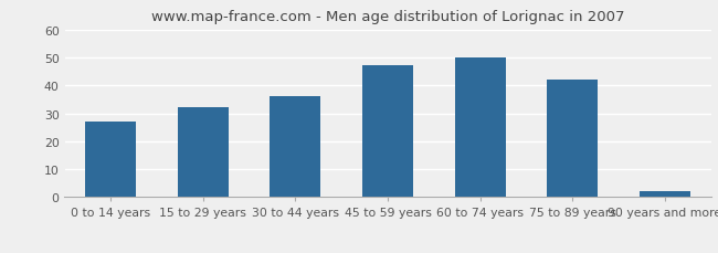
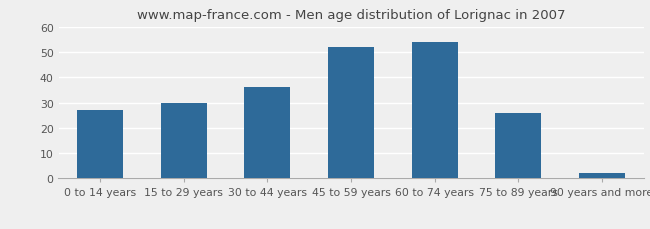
15 to 29 years: 32 -> 30
45 to 59 years: 47 -> 52
60 to 74 years: 50 -> 54
75 to 89 years: 42 -> 26
